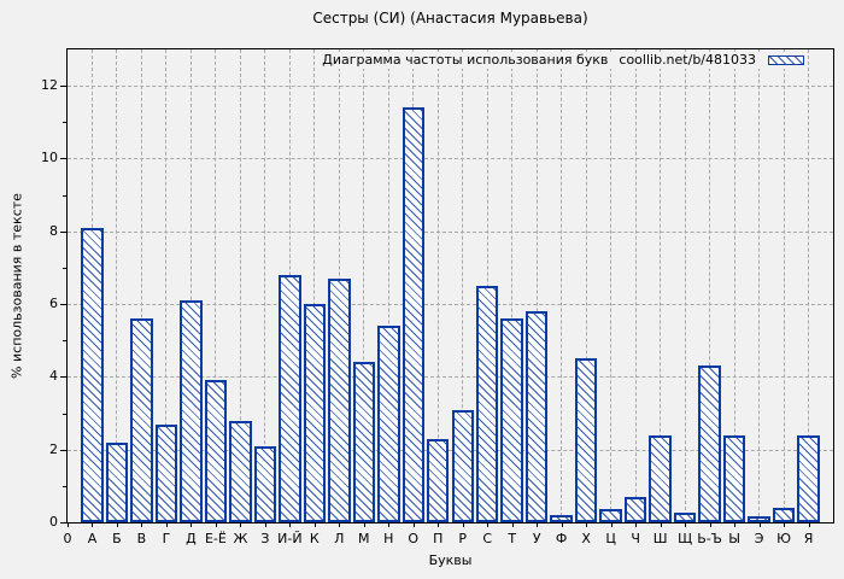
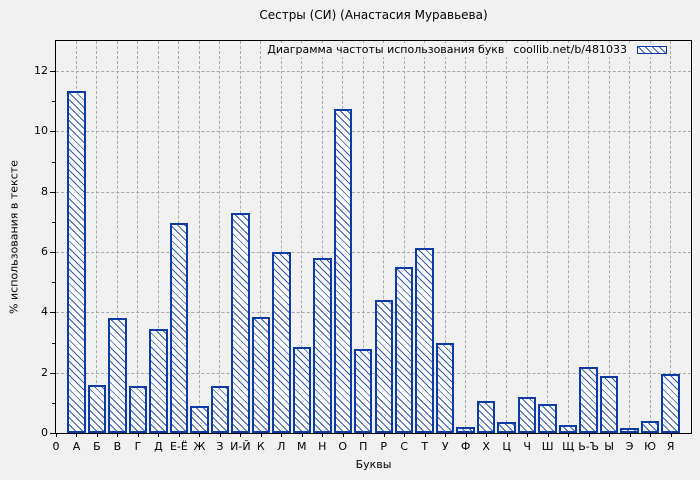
А: 8.1 -> 11.3
Б: 2.2 -> 1.6
В: 5.6 -> 3.8
Г: 2.7 -> 1.6
Д: 6.1 -> 3.5
Е-Ё: 3.9 -> 7.0
Ж: 2.8 -> 0.9
З: 2.1 -> 1.6
И-Й: 6.8 -> 7.3
К: 6.0 -> 3.9
Л: 6.7 -> 6.0
М: 4.4 -> 2.9
Н: 5.4 -> 5.8
О: 11.4 -> 10.8
П: 2.3 -> 2.8
Р: 3.1 -> 4.4
С: 6.5 -> 5.5
Т: 5.6 -> 6.2
У: 5.8 -> 3.0
Х: 4.5 -> 1.1
Ч: 0.7 -> 1.2
Ш: 2.4 -> 0.9
Ь-Ъ: 4.3 -> 2.2
Ы: 2.4 -> 1.9
Я: 2.4 -> 1.9
